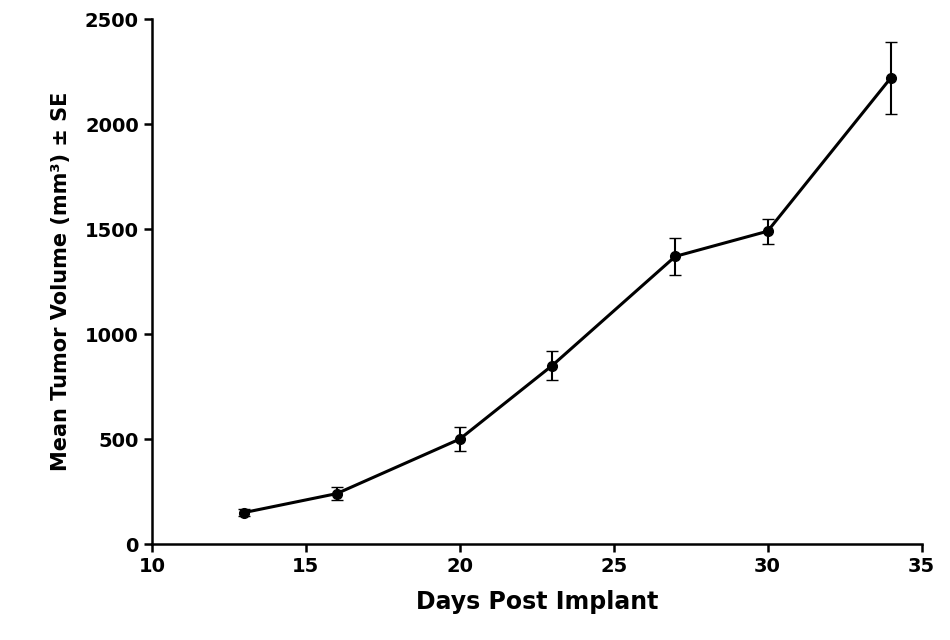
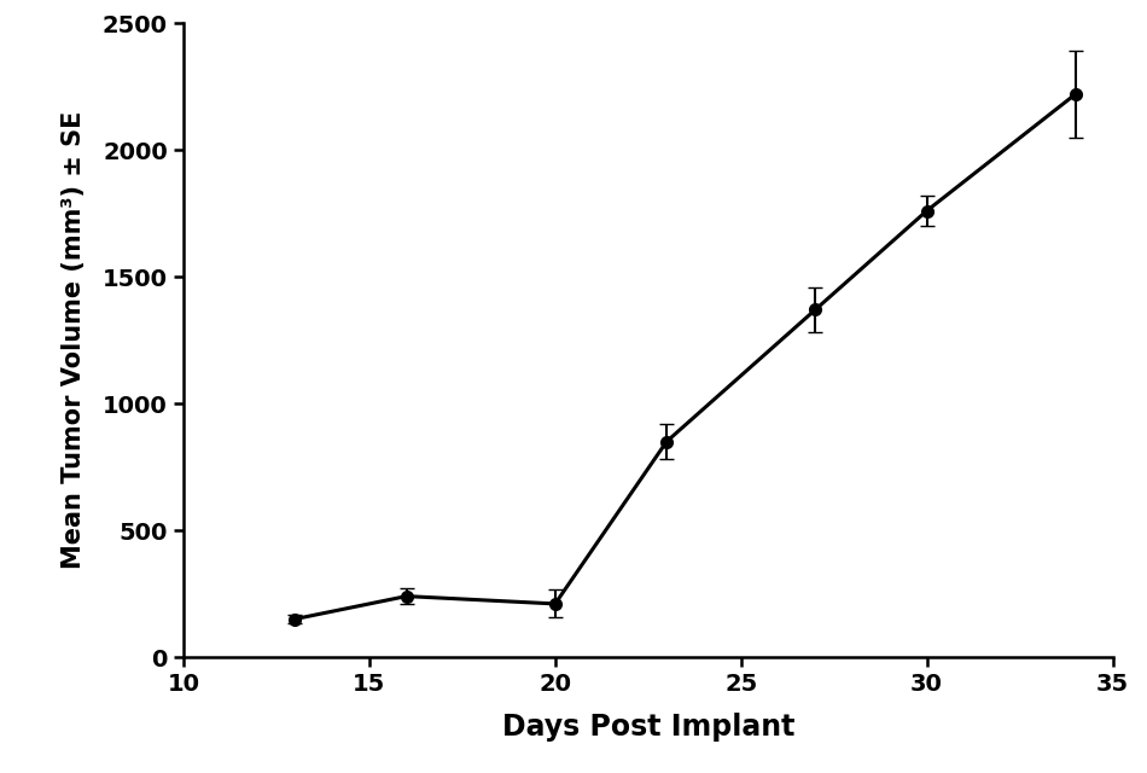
20: 500 -> 210
30: 1490 -> 1760
